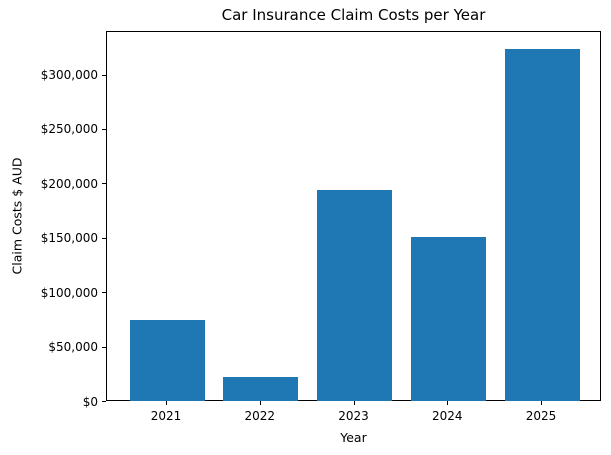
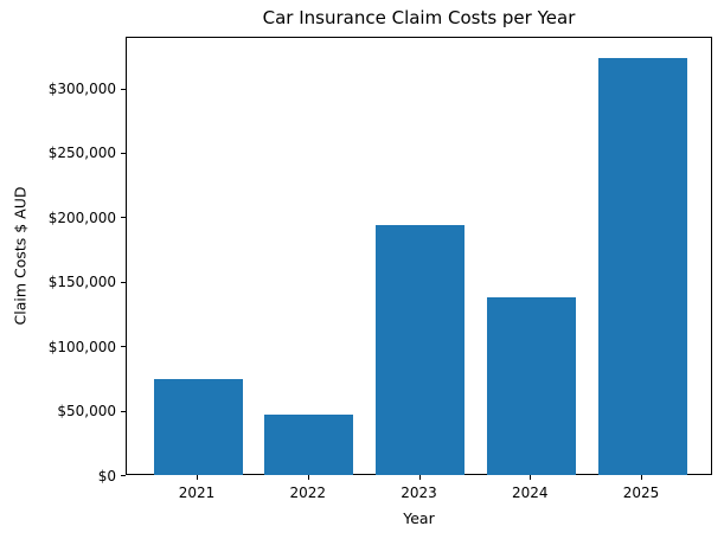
2022: $23000 -> $48000
2024: $152000 -> $139000
